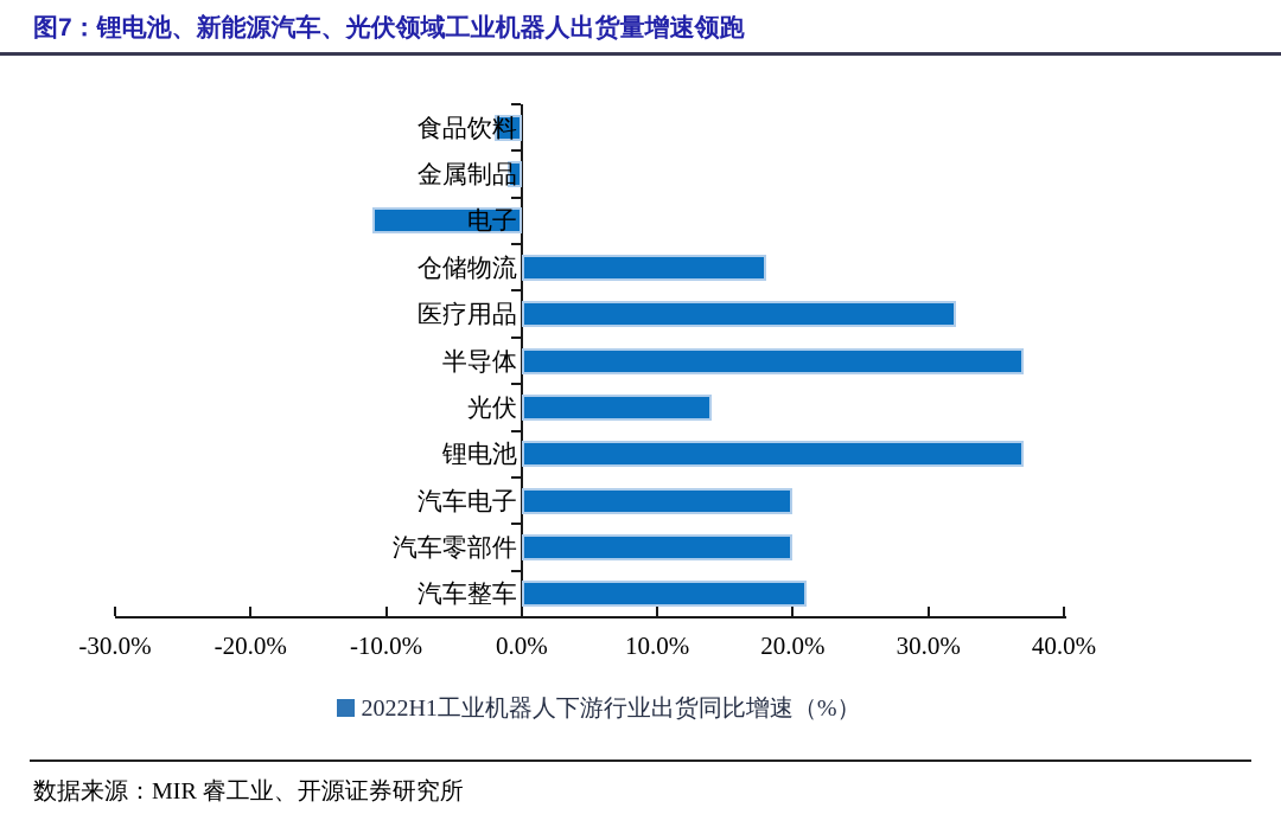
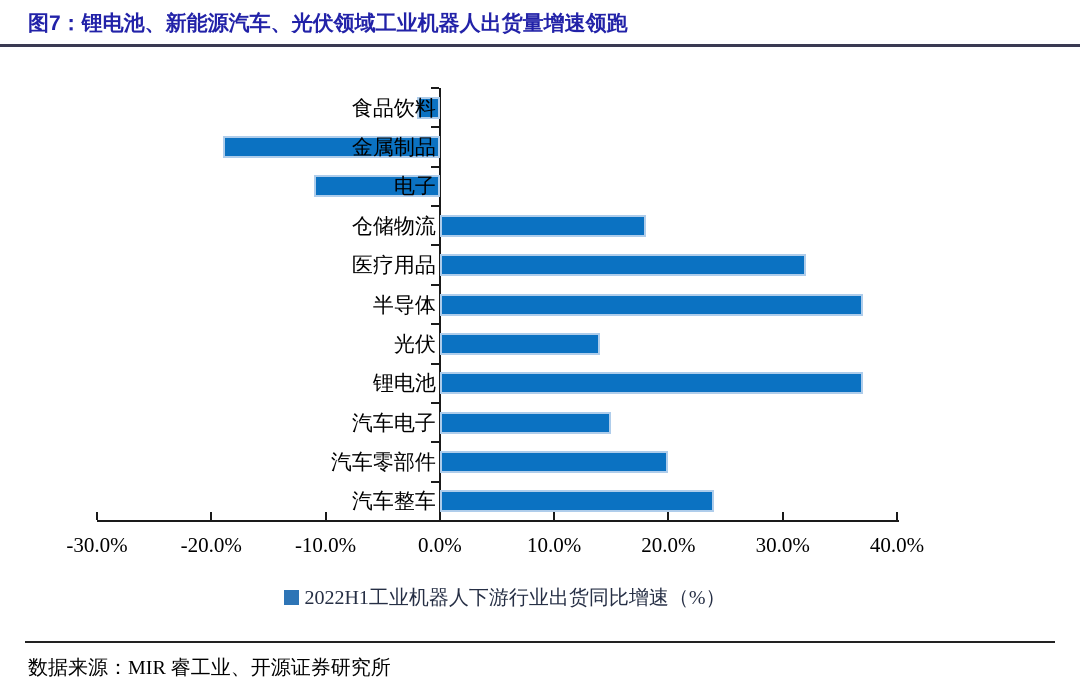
金属制品: -1% -> -19%
汽车电子: 20% -> 15%
汽车整车: 21% -> 24%
